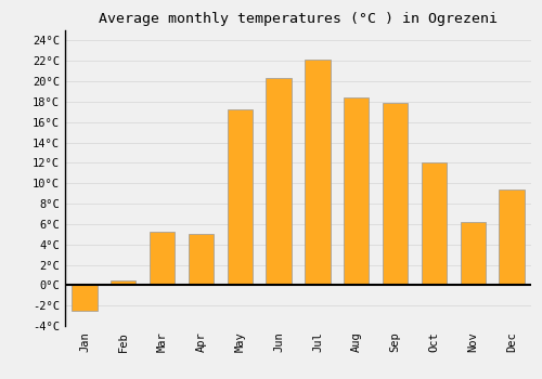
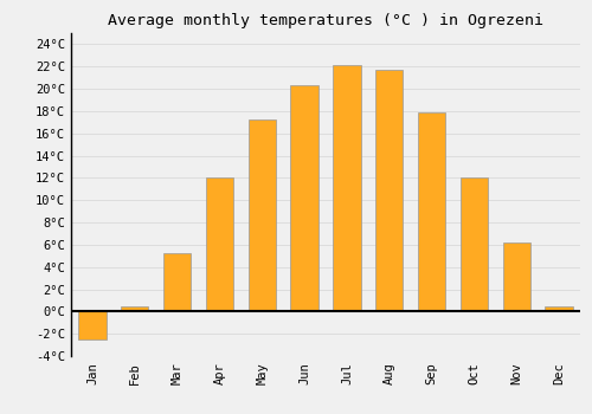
Apr: 5.0°C -> 12.0°C
Aug: 18.4°C -> 21.7°C
Dec: 9.4°C -> 0.5°C
